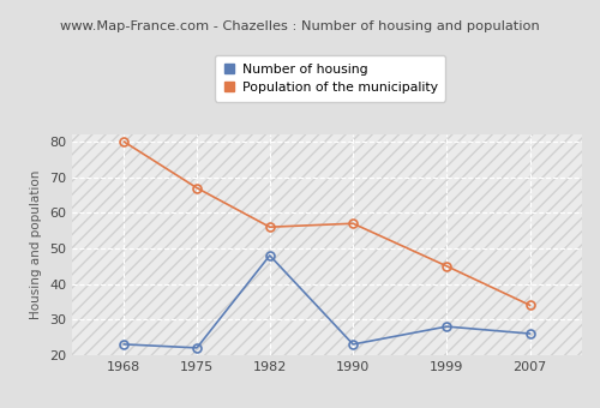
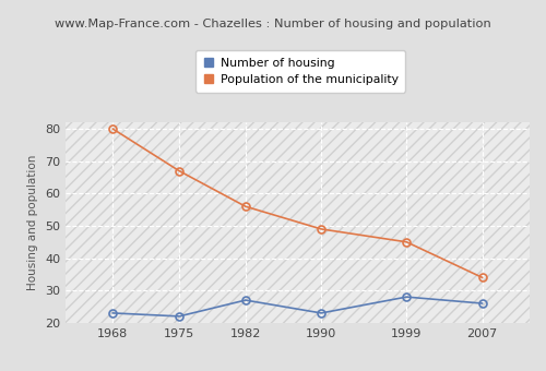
Number of housing/1982: 48 -> 27
Population of the municipality/1990: 57 -> 49
